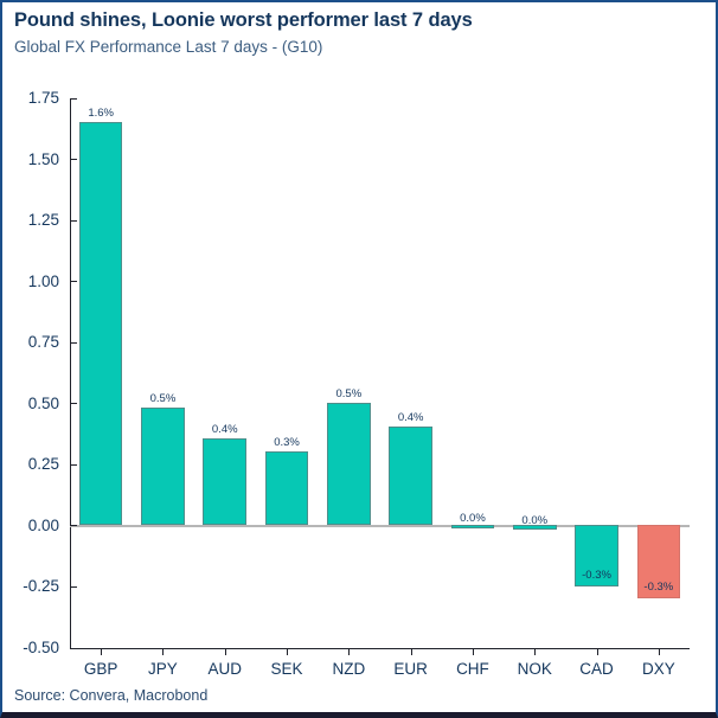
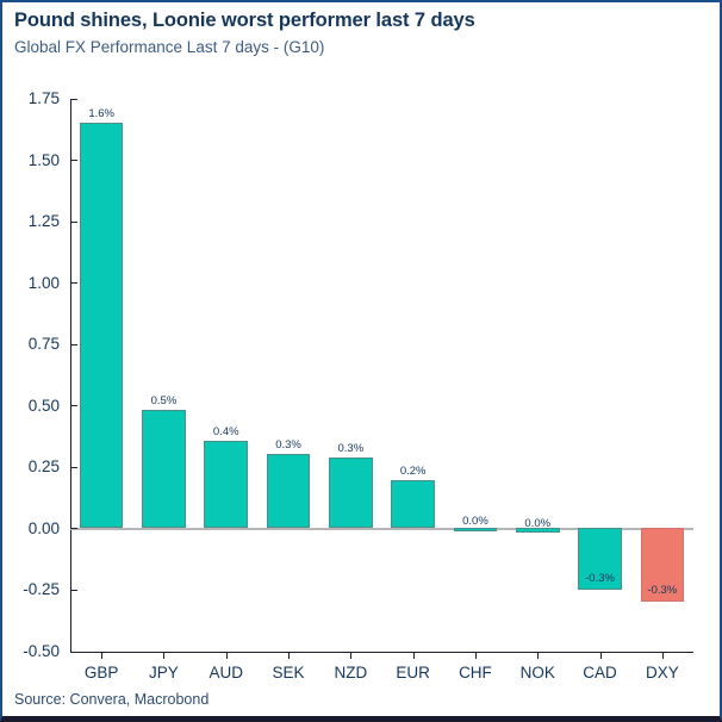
NZD: 0.5% -> 0.3%
EUR: 0.4% -> 0.2%
